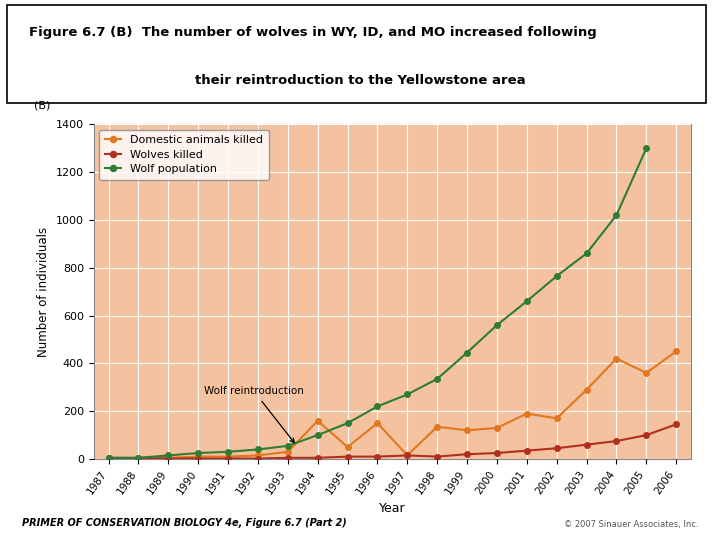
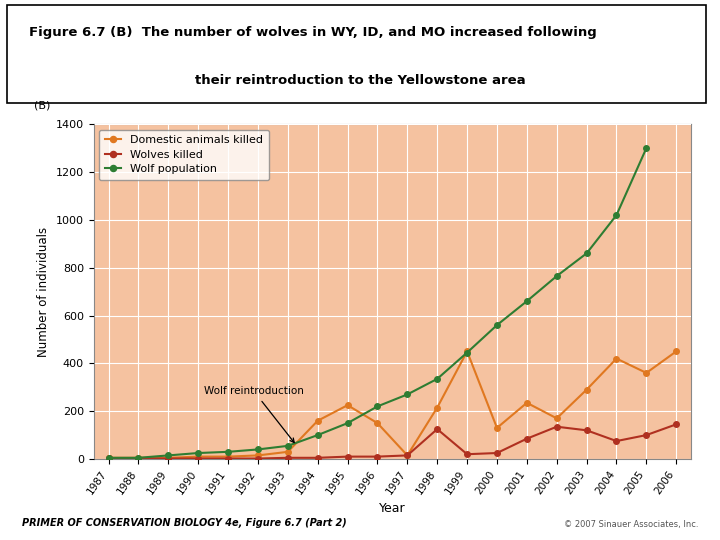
Domestic animals killed/1995: 50 -> 225
Domestic animals killed/1998: 135 -> 215
Wolves killed/1998: 10 -> 125
Domestic animals killed/1999: 120 -> 450
Domestic animals killed/2001: 190 -> 235
Wolves killed/2001: 35 -> 85
Wolves killed/2002: 45 -> 135
Wolves killed/2003: 60 -> 120
